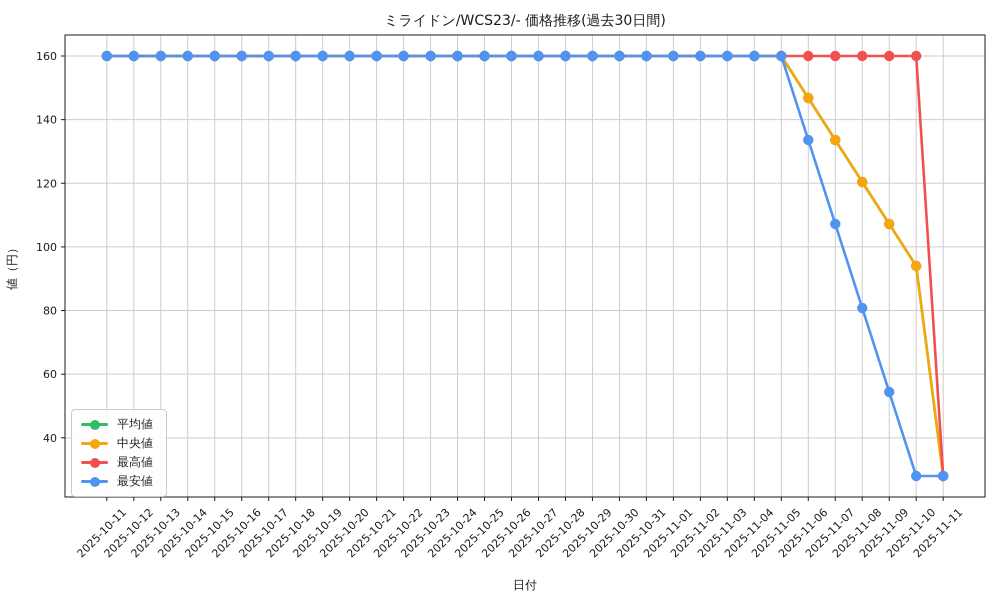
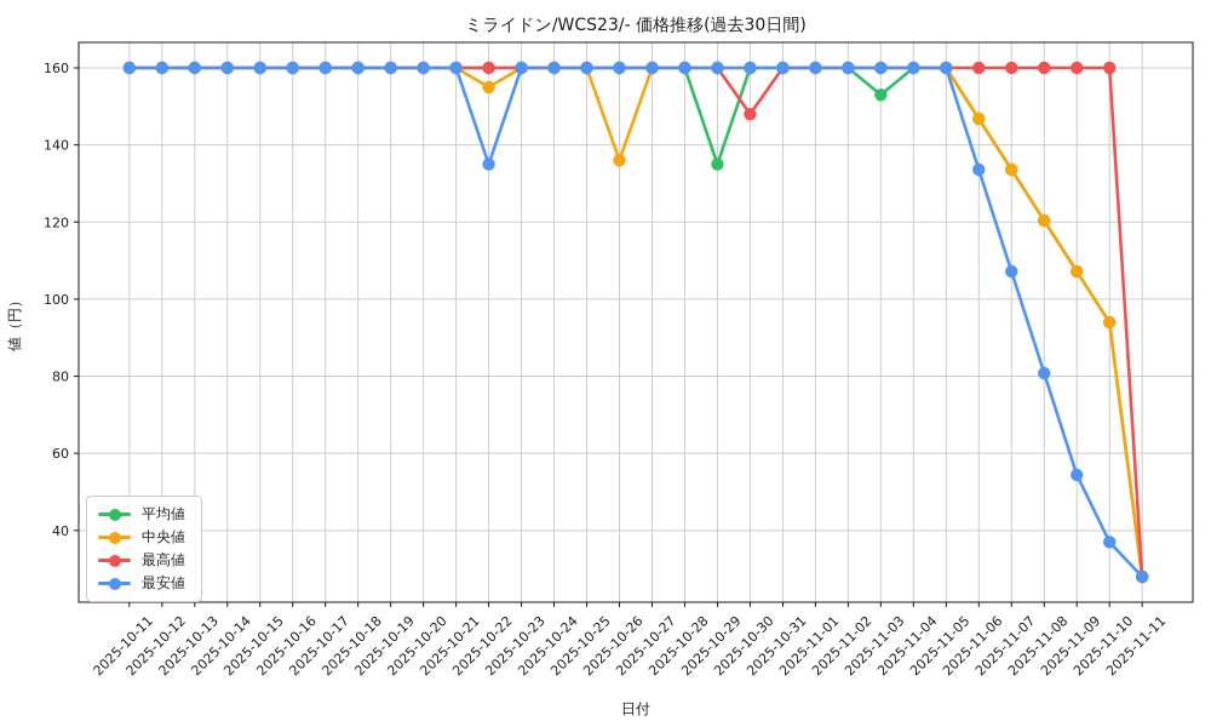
中央値/2025-10-22: 160 -> 155
最安値/2025-10-22: 160 -> 135
中央値/2025-10-26: 160 -> 136
平均値/2025-10-29: 160 -> 135
最高値/2025-10-30: 160 -> 148
平均値/2025-11-03: 160 -> 153
最安値/2025-11-10: 28 -> 37
